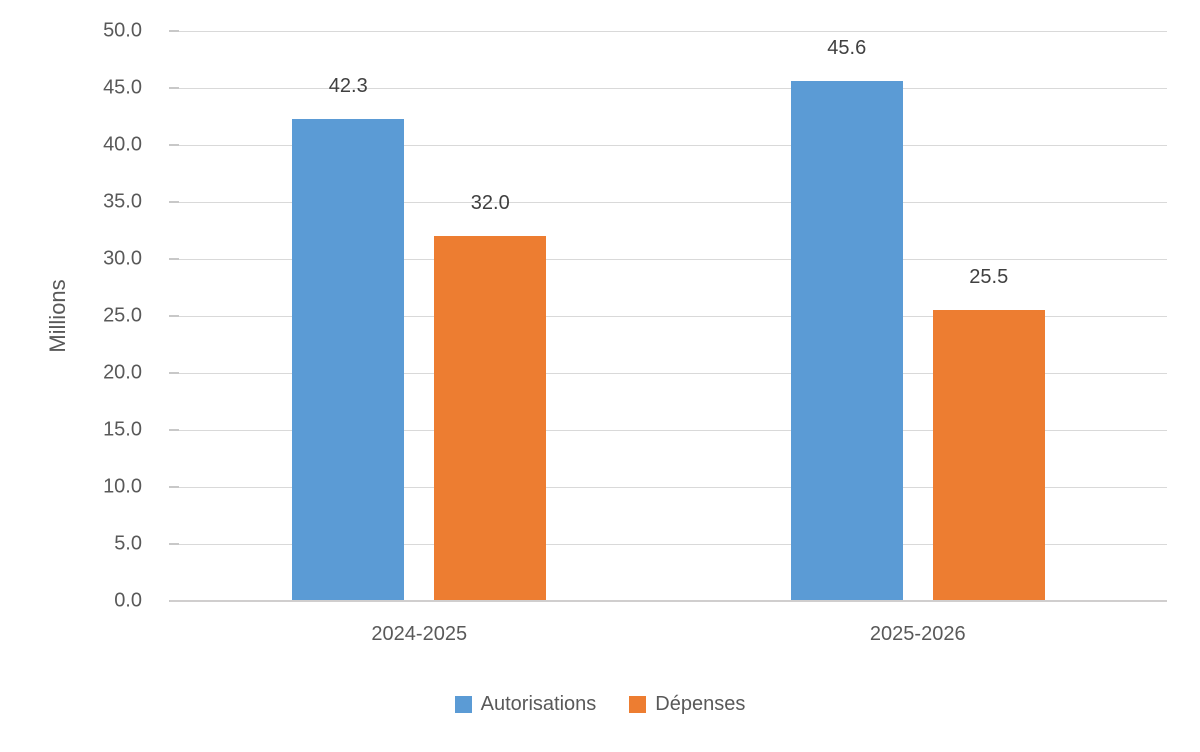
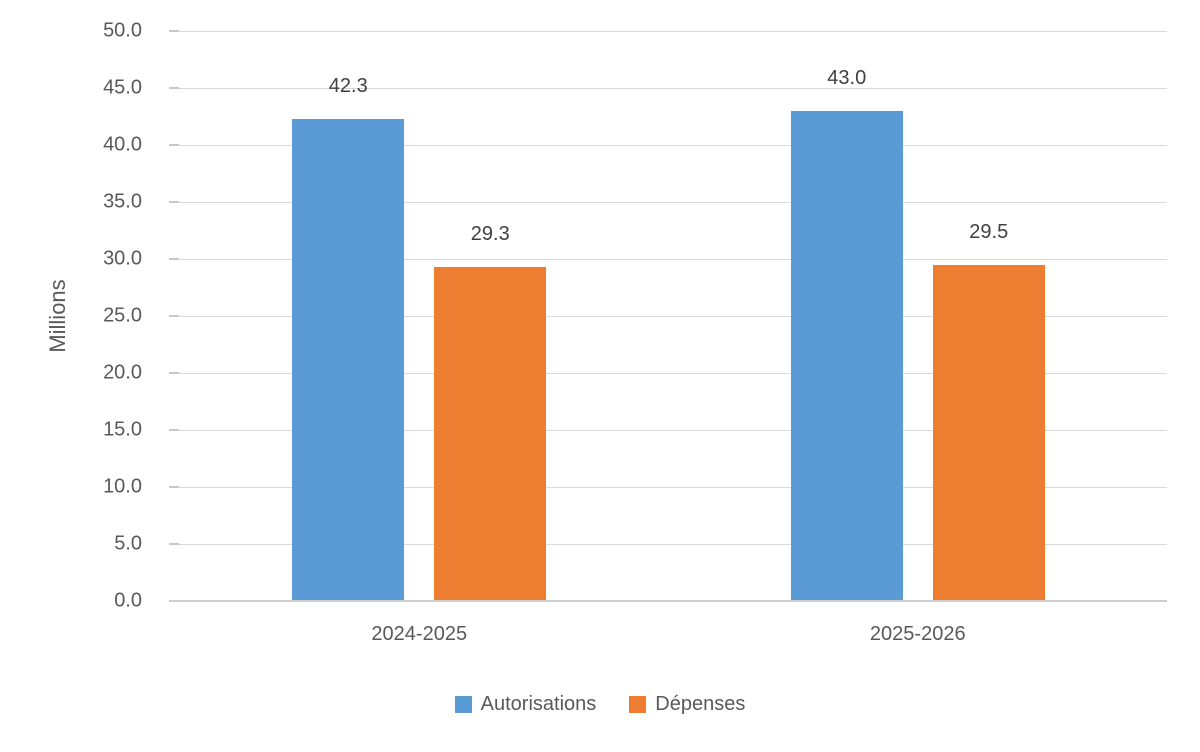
Dépenses/2024-2025: 32.0 -> 29.3
Autorisations/2025-2026: 45.6 -> 43.0
Dépenses/2025-2026: 25.5 -> 29.5
